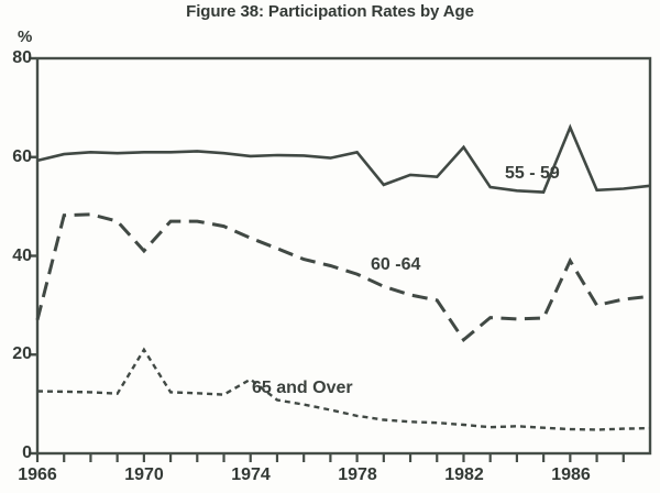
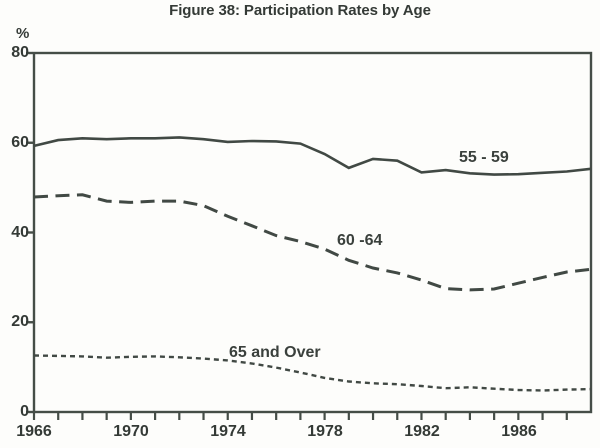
60 -64/1966: 27 -> 48
60 -64/1970: 41 -> 47
65 and Over/1970: 21 -> 12
65 and Over/1974: 15 -> 12
55 - 59/1978: 61 -> 58
55 - 59/1982: 62 -> 53
60 -64/1982: 23 -> 29
55 - 59/1986: 66 -> 53
60 -64/1986: 39 -> 29
